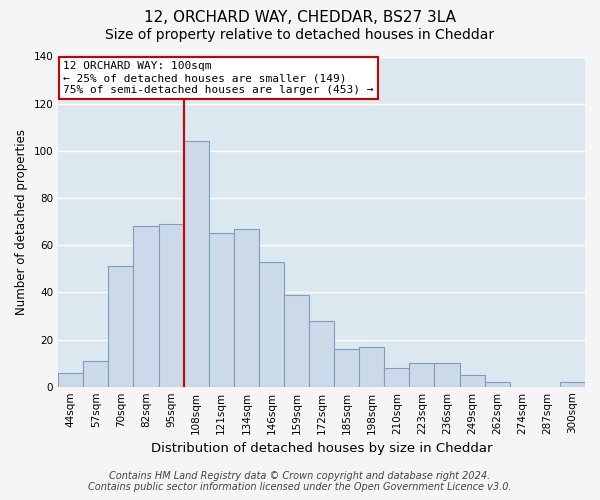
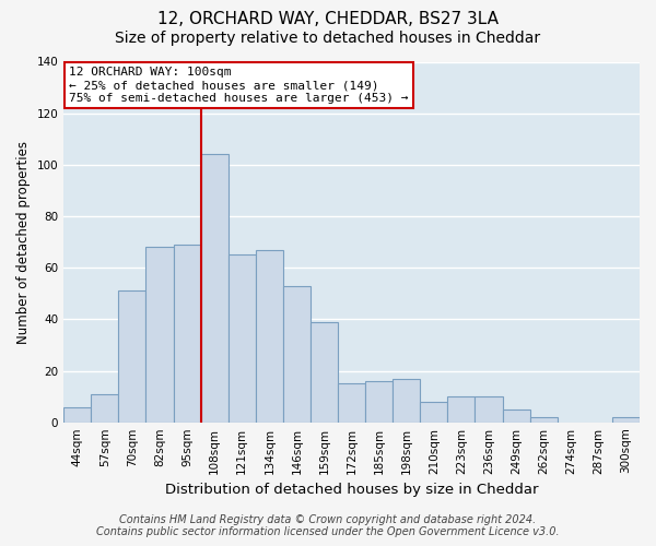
172sqm: 28 -> 15
